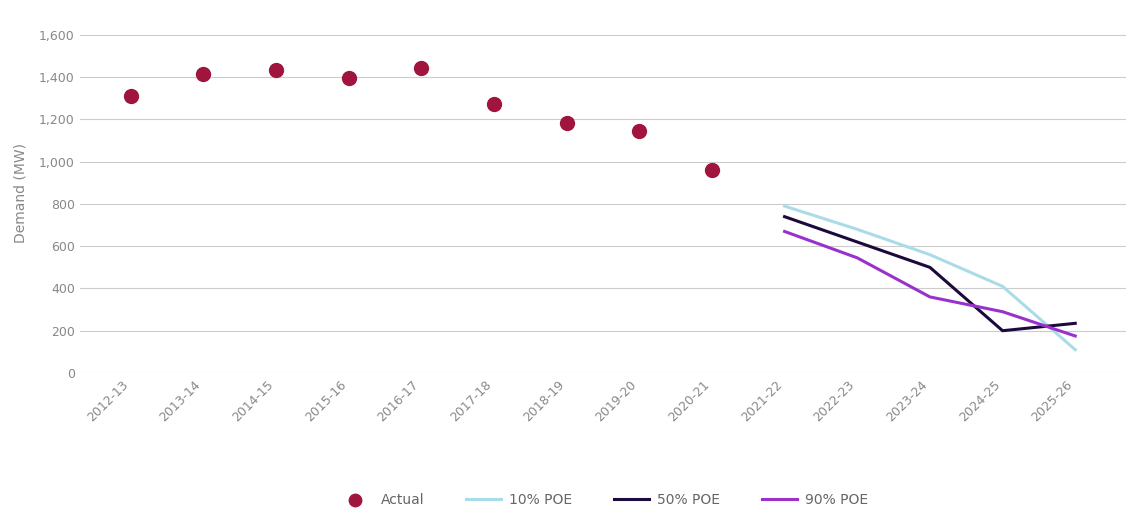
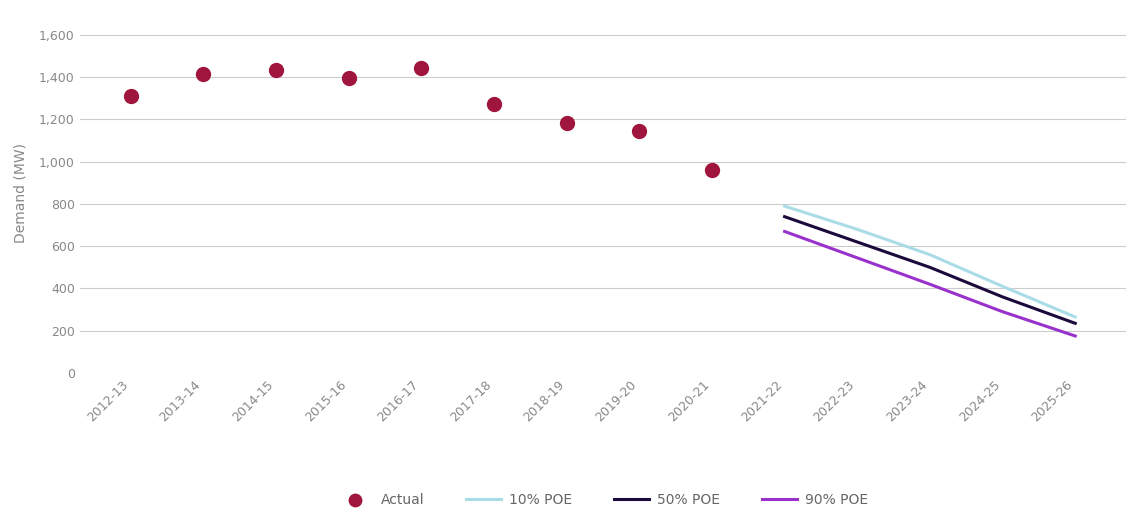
90% POE/2023-24: 360 -> 420
50% POE/2024-25: 200 -> 360
10% POE/2025-26: 110 -> 265
